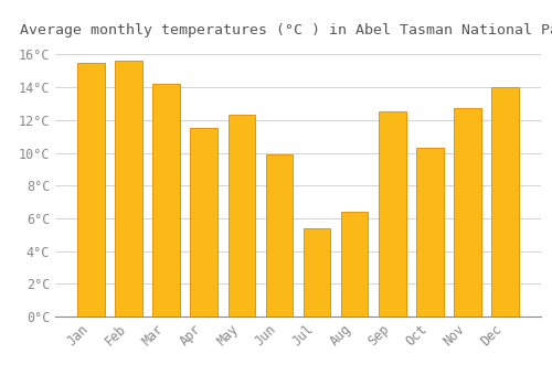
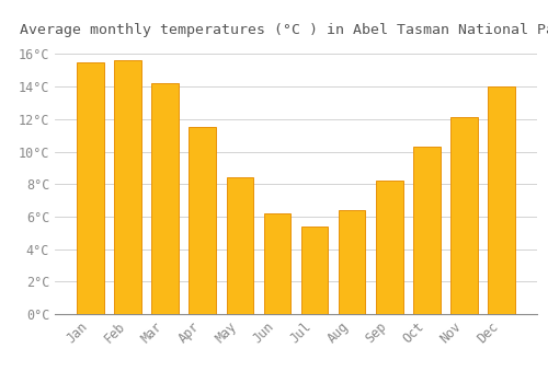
May: 12.3°C -> 8.4°C
Jun: 9.9°C -> 6.2°C
Sep: 12.5°C -> 8.2°C
Nov: 12.7°C -> 12.1°C
